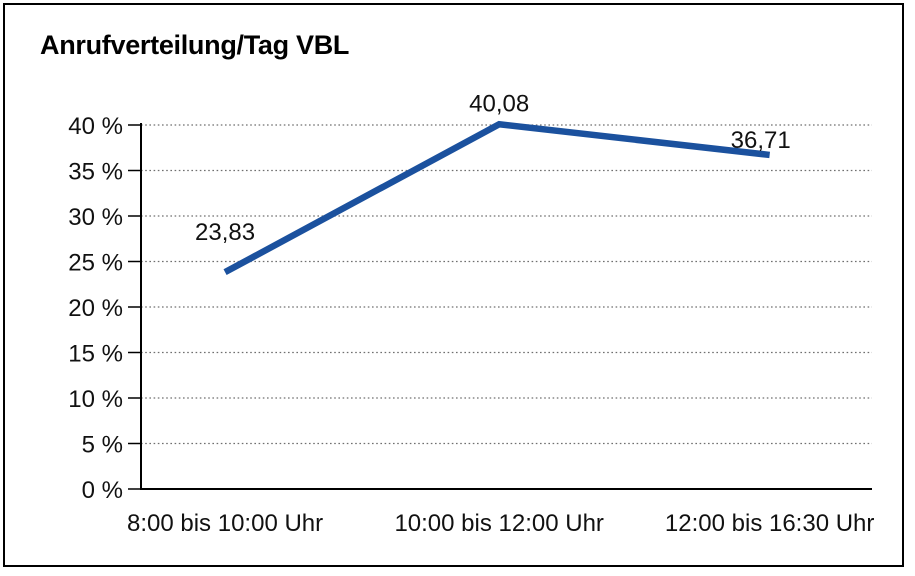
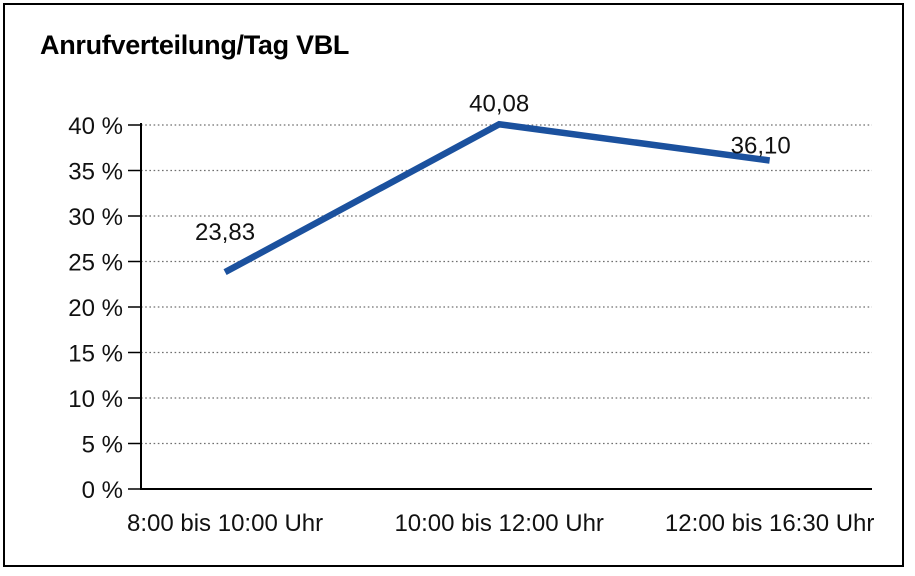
12:00 bis 16:30 Uhr: 36,71 -> 36,10
